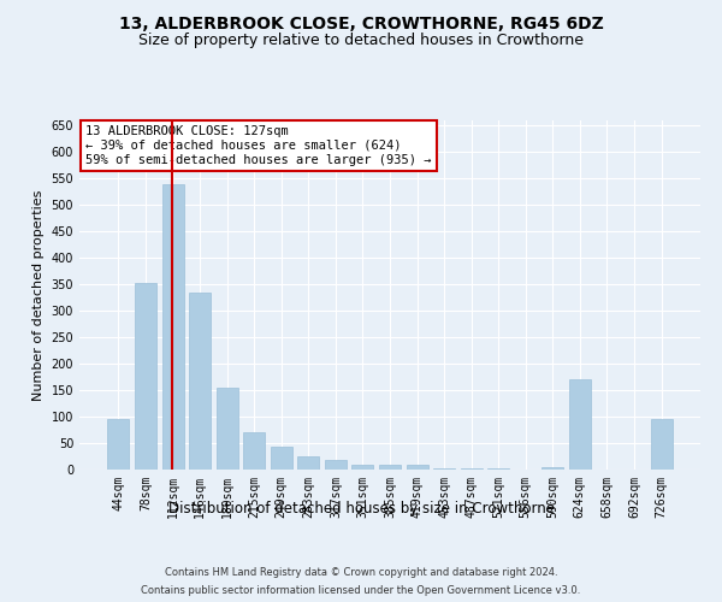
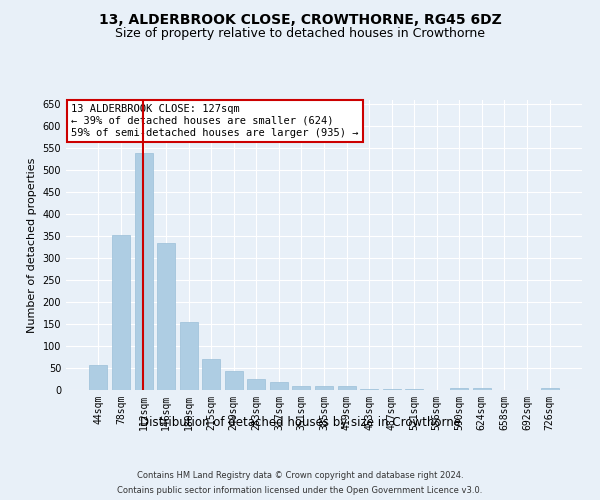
44sqm: 95 -> 57
624sqm: 170 -> 5
726sqm: 95 -> 5
